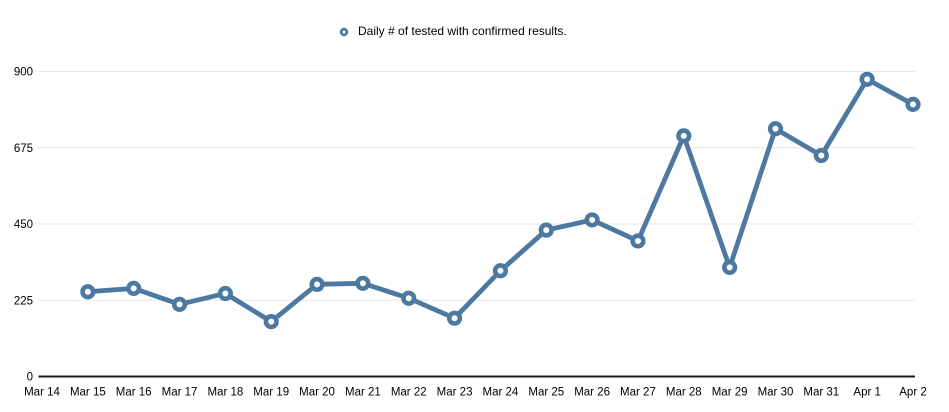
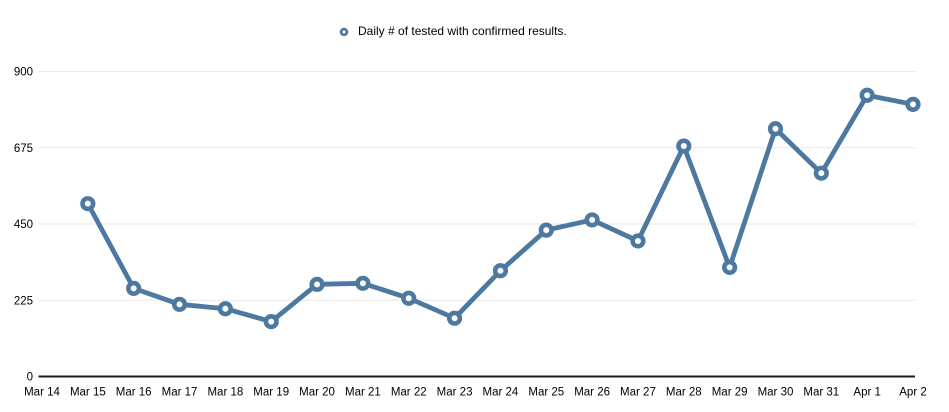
Mar 15: 250 -> 510
Mar 18: 240 -> 200
Mar 28: 710 -> 680
Mar 31: 650 -> 600
Apr 1: 880 -> 830
